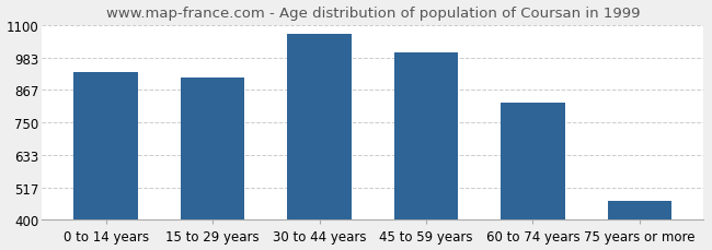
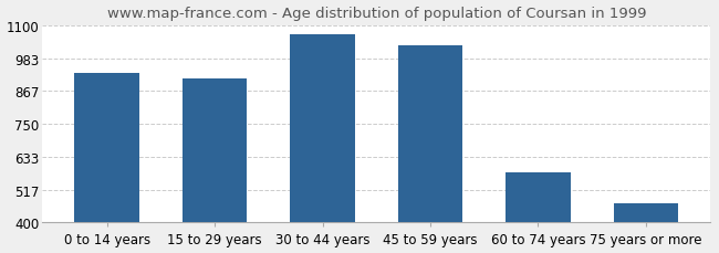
45 to 59 years: 1000 -> 1030
60 to 74 years: 820 -> 580
